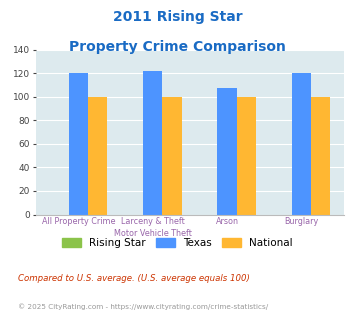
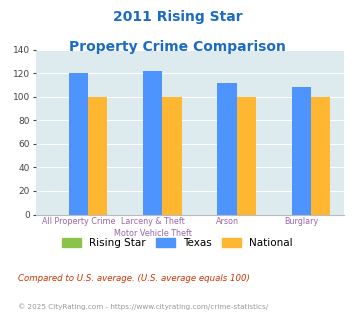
Texas/Arson: 107 -> 112
Texas/Burglary: 120 -> 108
